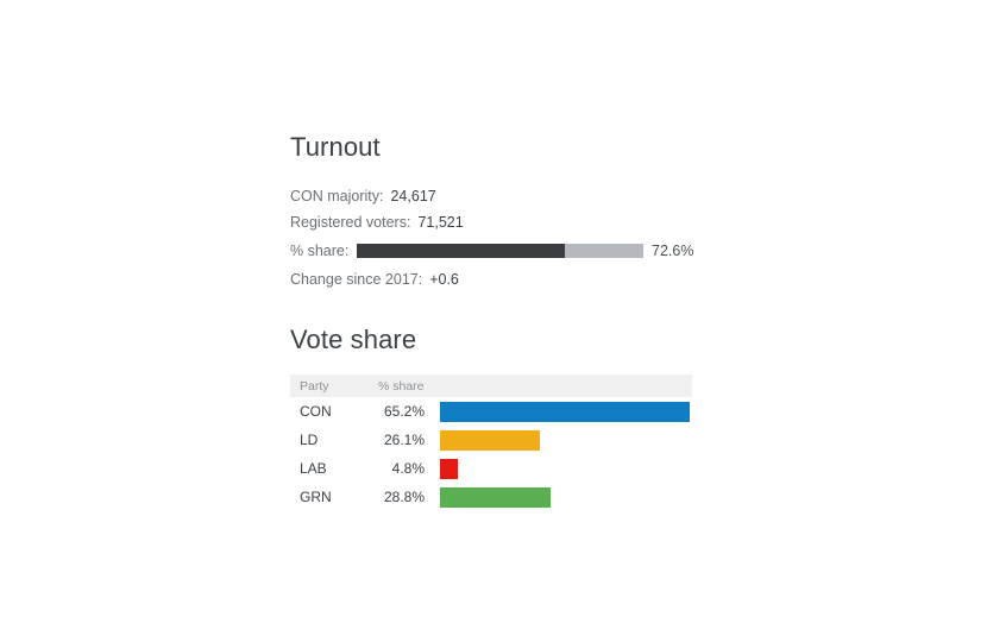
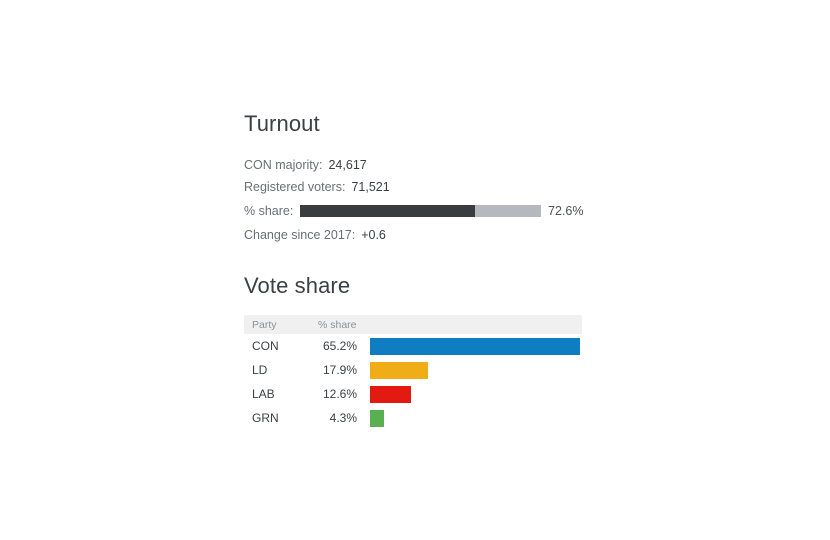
LD: 26.1% -> 17.9%
LAB: 4.8% -> 12.6%
GRN: 28.8% -> 4.3%
